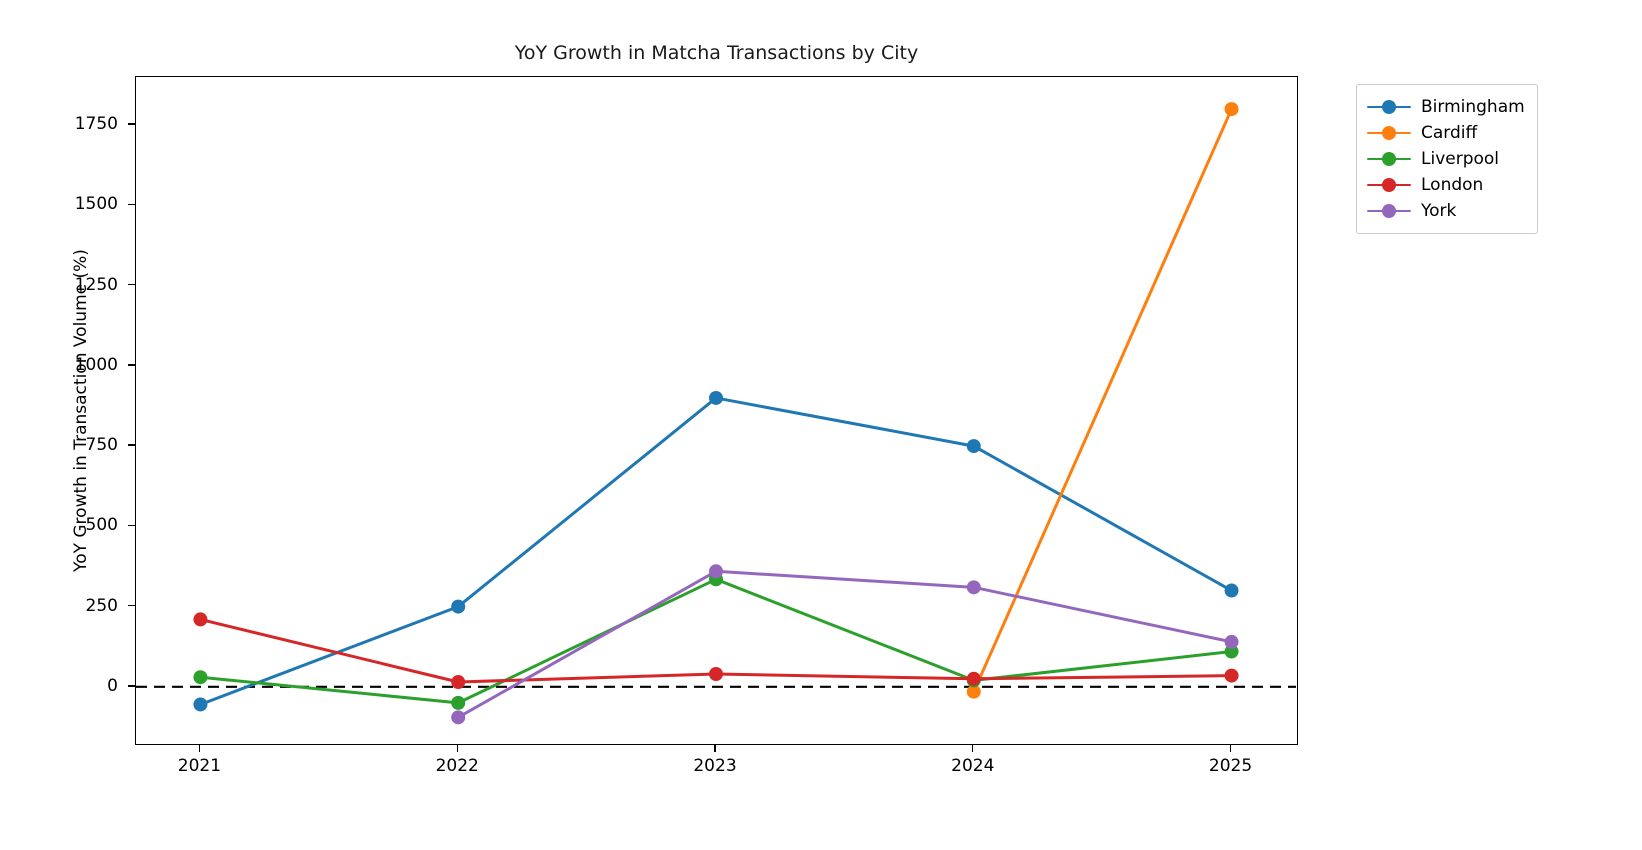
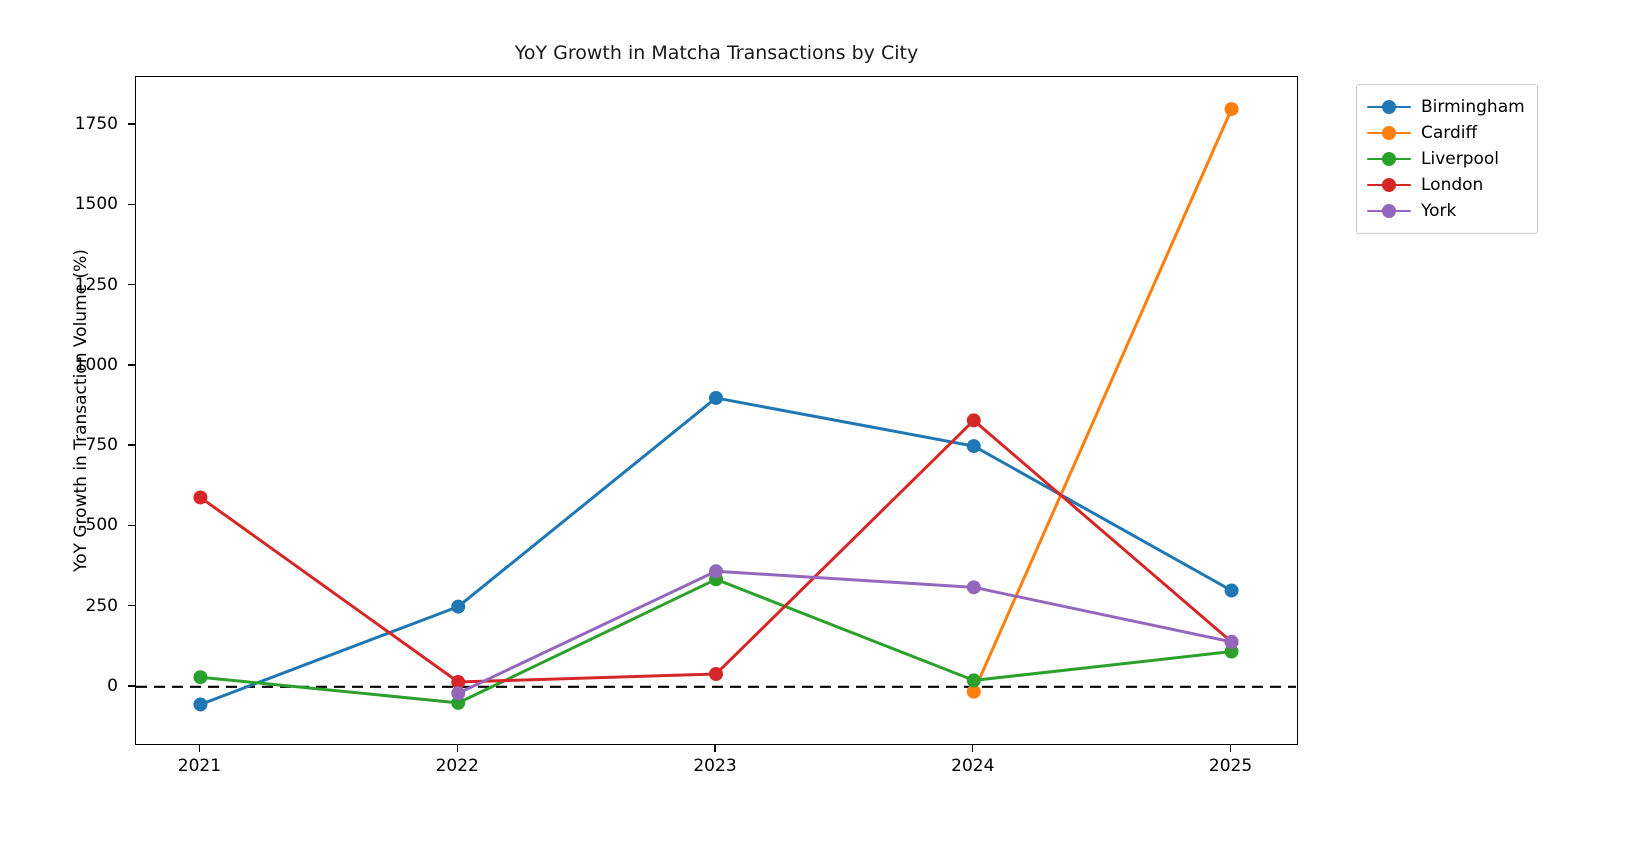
London/2021: 210 -> 590
York/2022: -100 -> -20
London/2024: 20 -> 830
London/2025: 40 -> 140
